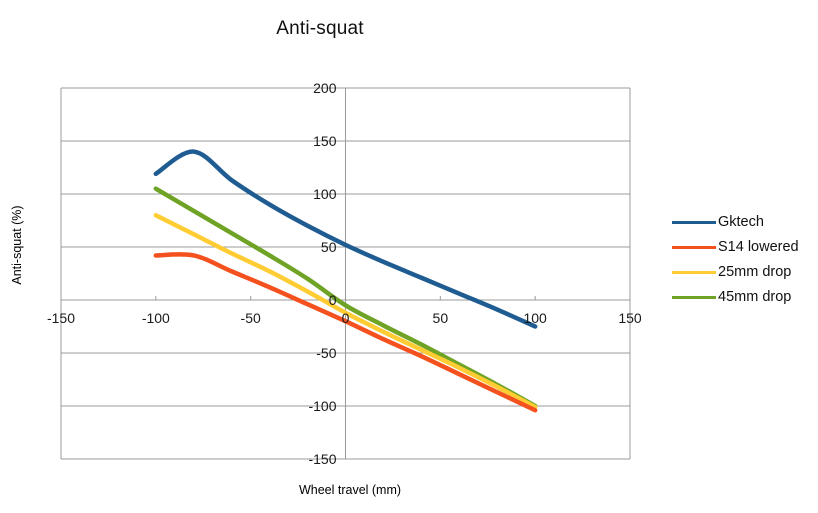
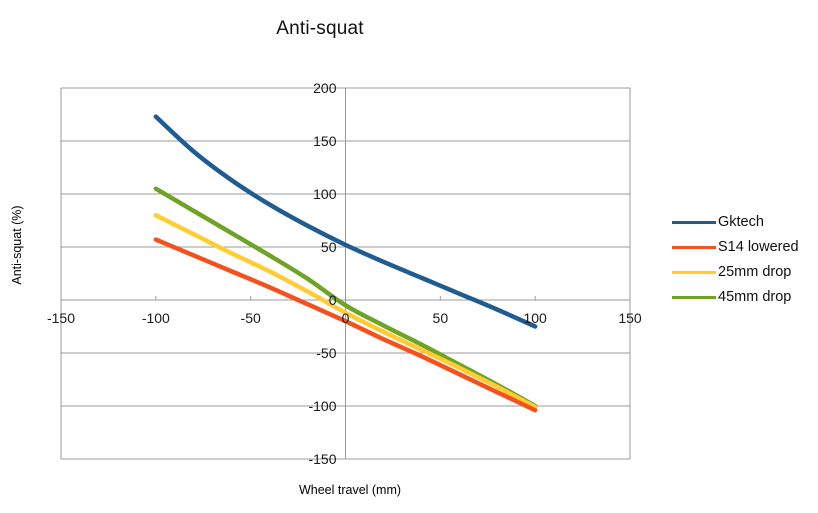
Gktech/-100: 119 -> 173
S14 lowered/-100: 42 -> 57
